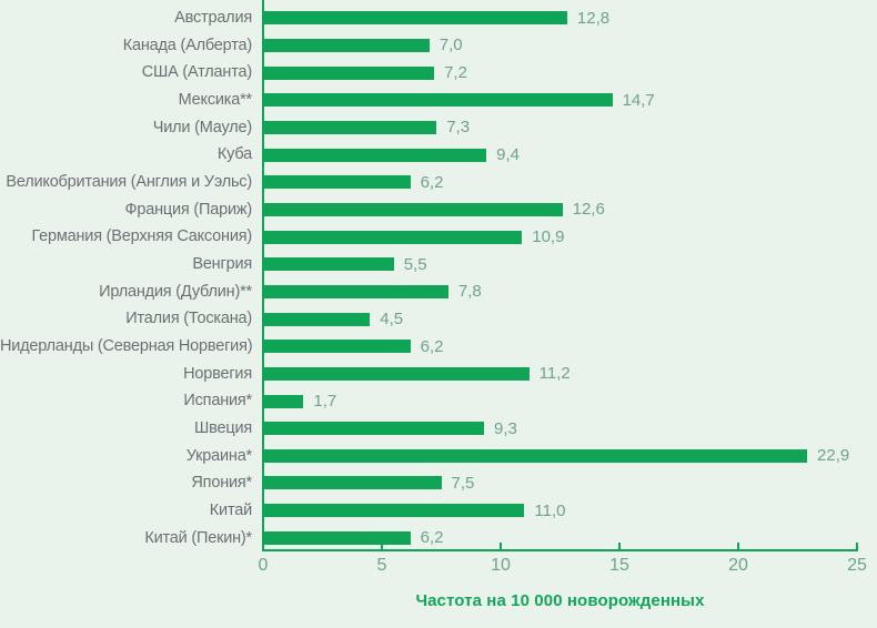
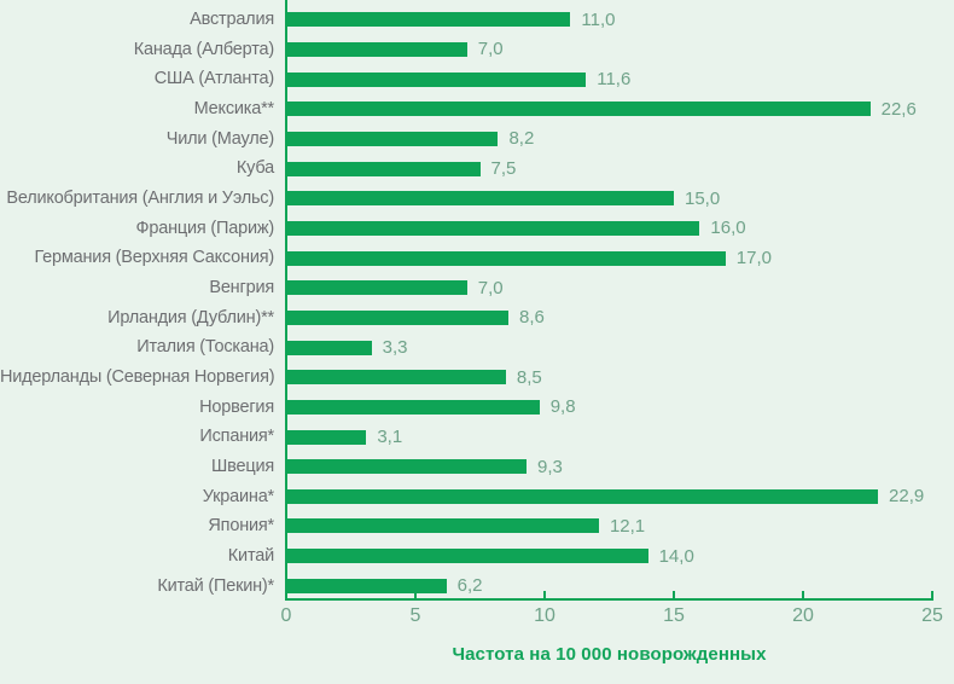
Австралия: 12,8 -> 11,0
США (Атланта): 7,2 -> 11,6
Мексика**: 14,7 -> 22,6
Чили (Мауле): 7,3 -> 8,2
Куба: 9,4 -> 7,5
Великобритания (Англия и Уэльс): 6,2 -> 15,0
Франция (Париж): 12,6 -> 16,0
Германия (Верхняя Саксония): 10,9 -> 17,0
Венгрия: 5,5 -> 7,0
Ирландия (Дублин)**: 7,8 -> 8,6
Италия (Тоскана): 4,5 -> 3,3
Нидерланды (Северная Норвегия): 6,2 -> 8,5
Норвегия: 11,2 -> 9,8
Испания*: 1,7 -> 3,1
Япония*: 7,5 -> 12,1
Китай: 11,0 -> 14,0
